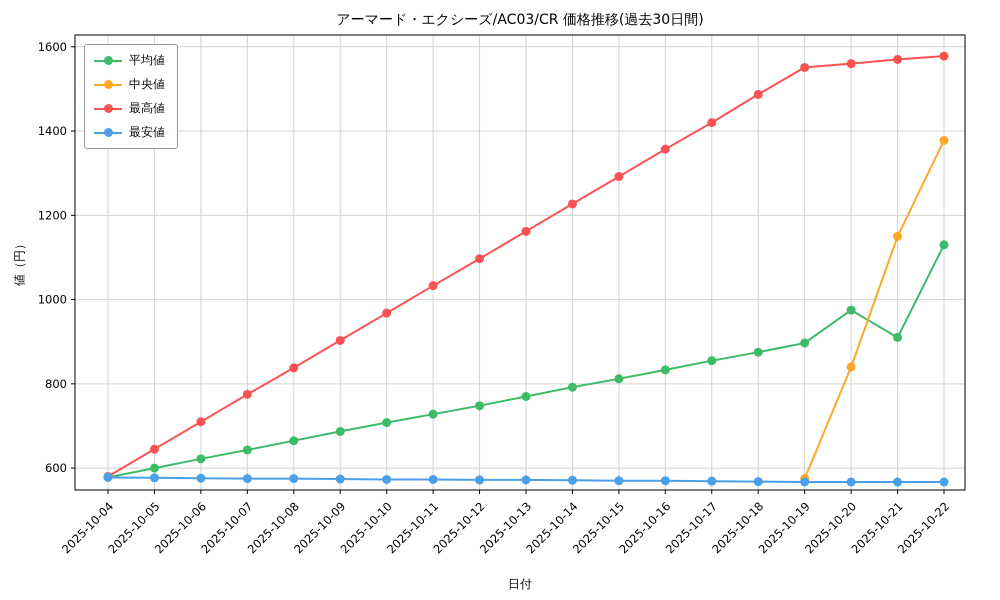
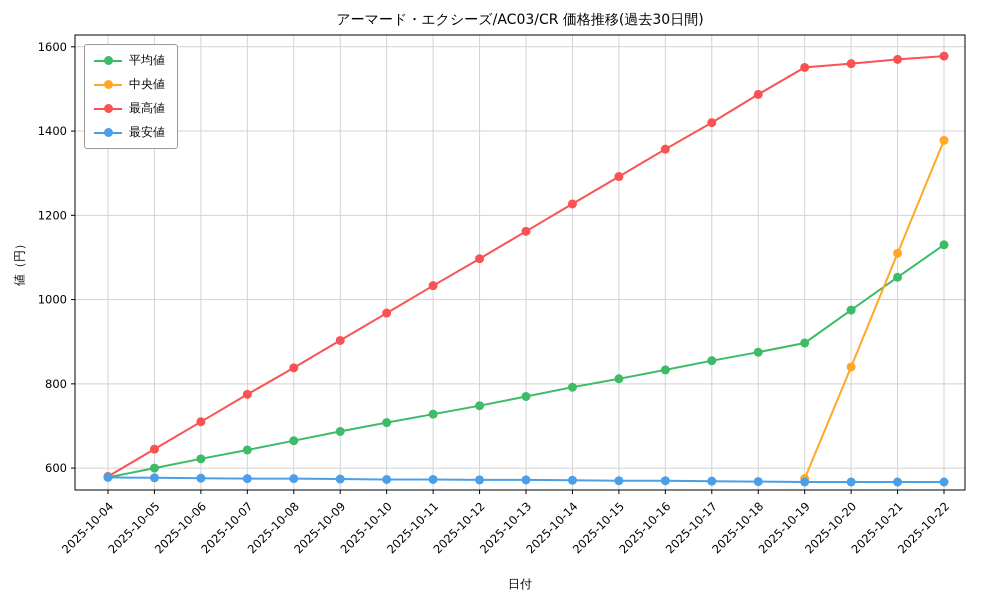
平均値/2025-10-21: 910 -> 1050
中央値/2025-10-21: 1150 -> 1110
